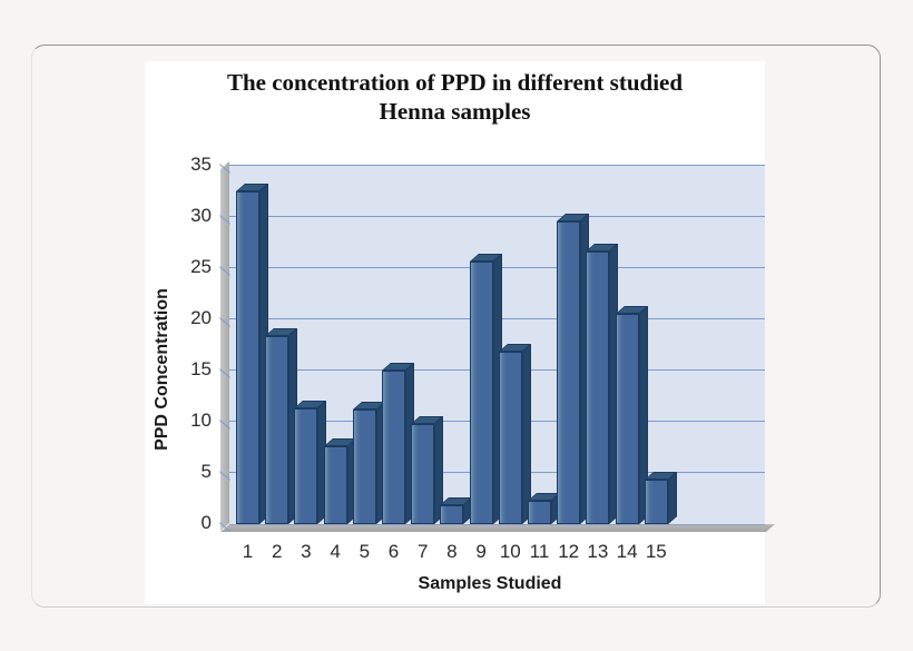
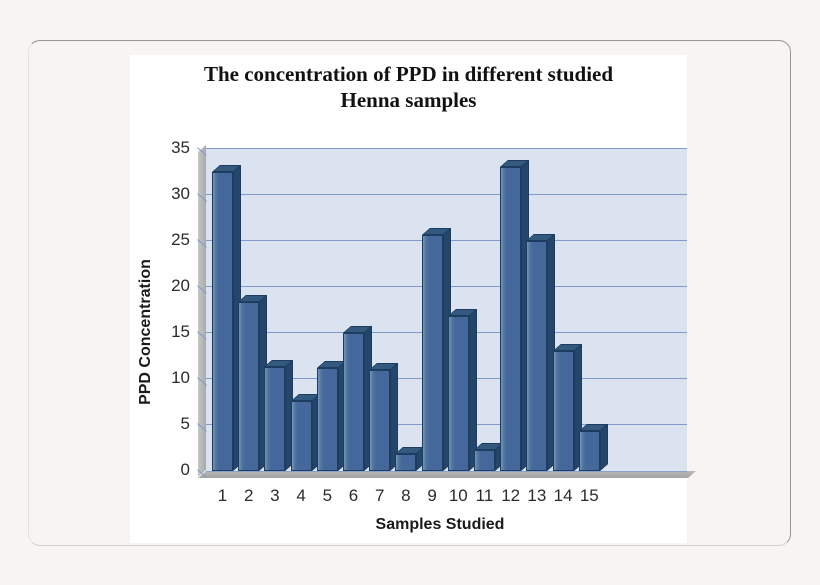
7: 10 -> 11
12: 30 -> 33
13: 27 -> 25
14: 20 -> 13
